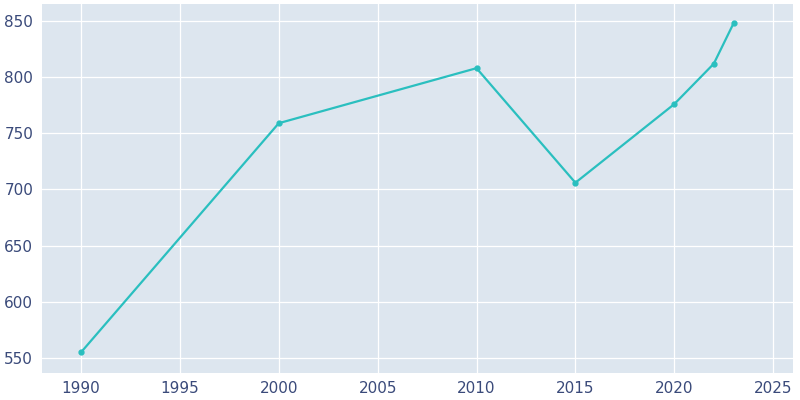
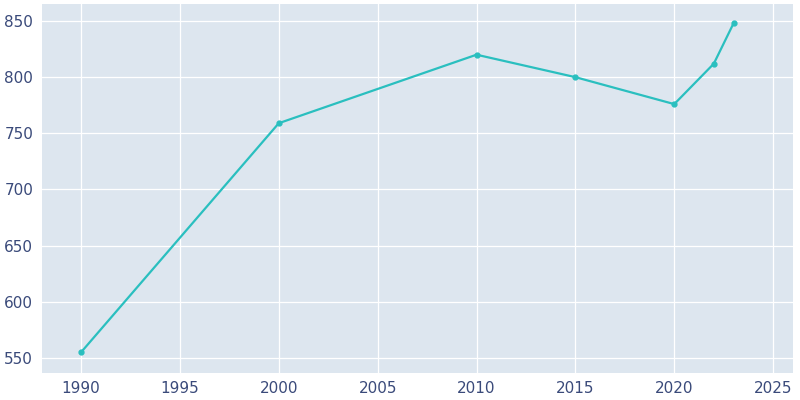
2010: 808 -> 820
2015: 706 -> 800
